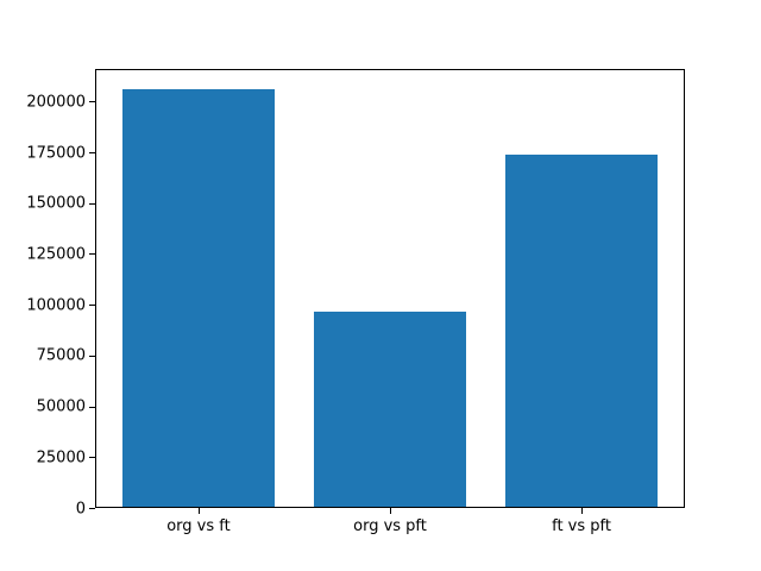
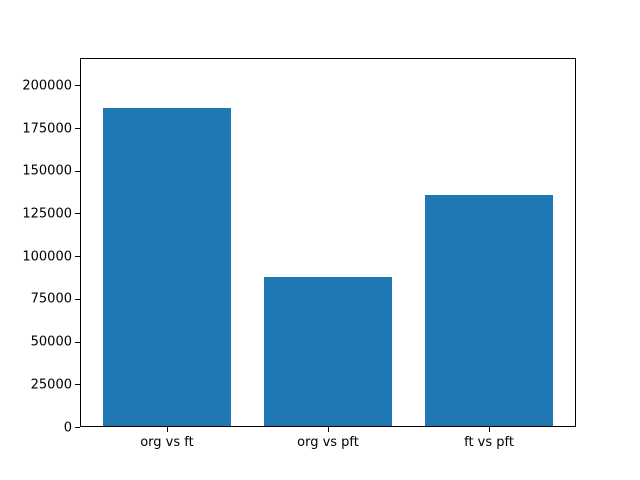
org vs ft: 206000 -> 187000
org vs pft: 96000 -> 88000
ft vs pft: 174000 -> 136000
